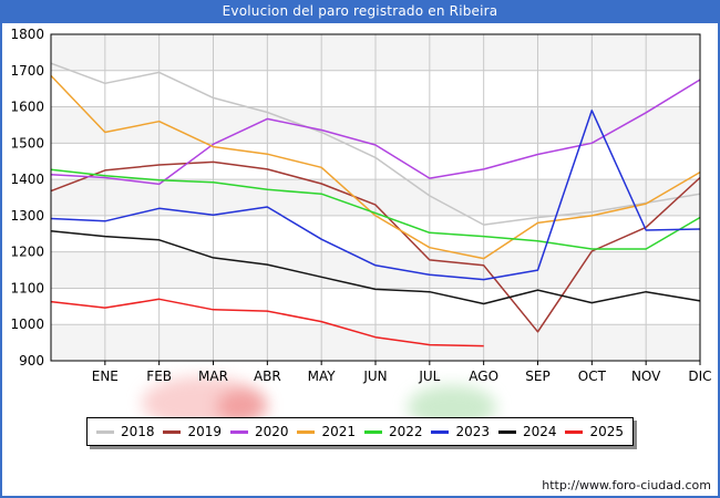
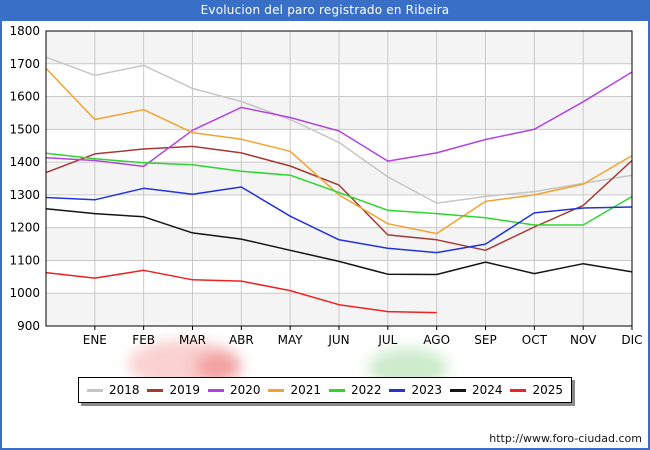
2024/JUL: 1090 -> 1060
2019/SEP: 980 -> 1130
2023/OCT: 1590 -> 1240
